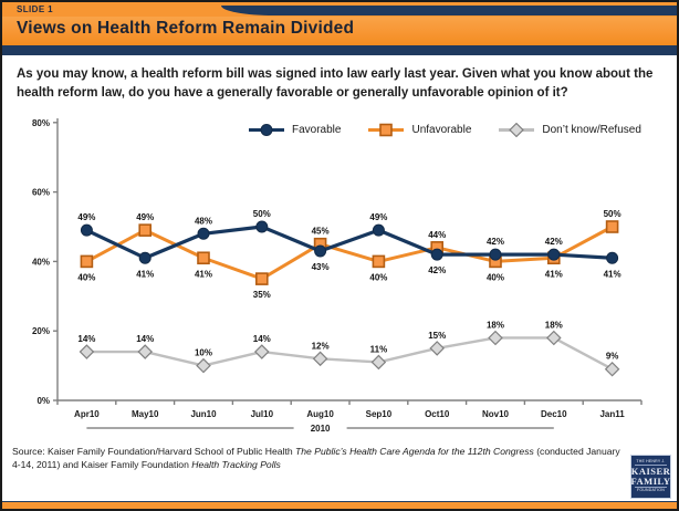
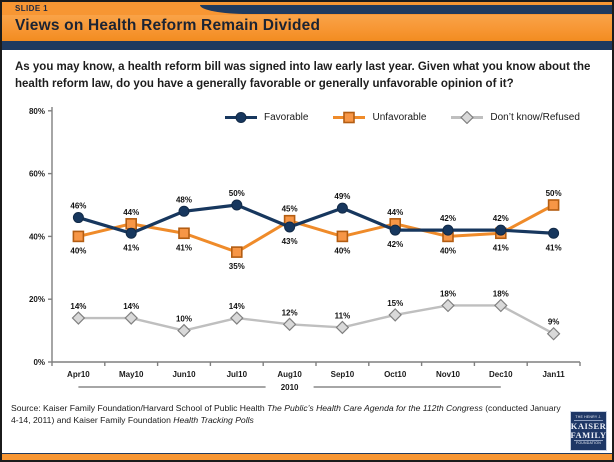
Favorable/Apr10: 49% -> 46%
Unfavorable/May10: 49% -> 44%
